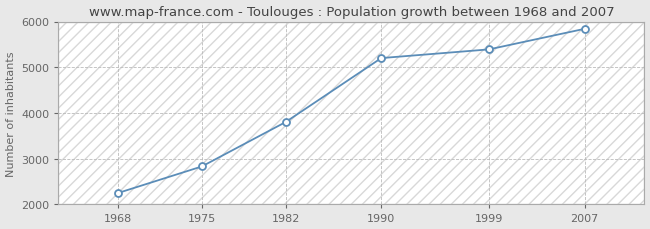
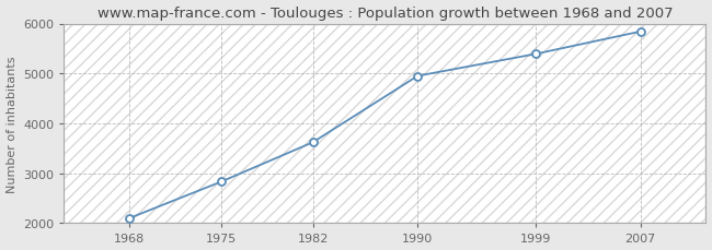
1968: 2250 -> 2100
1982: 3800 -> 3620
1990: 5200 -> 4950
